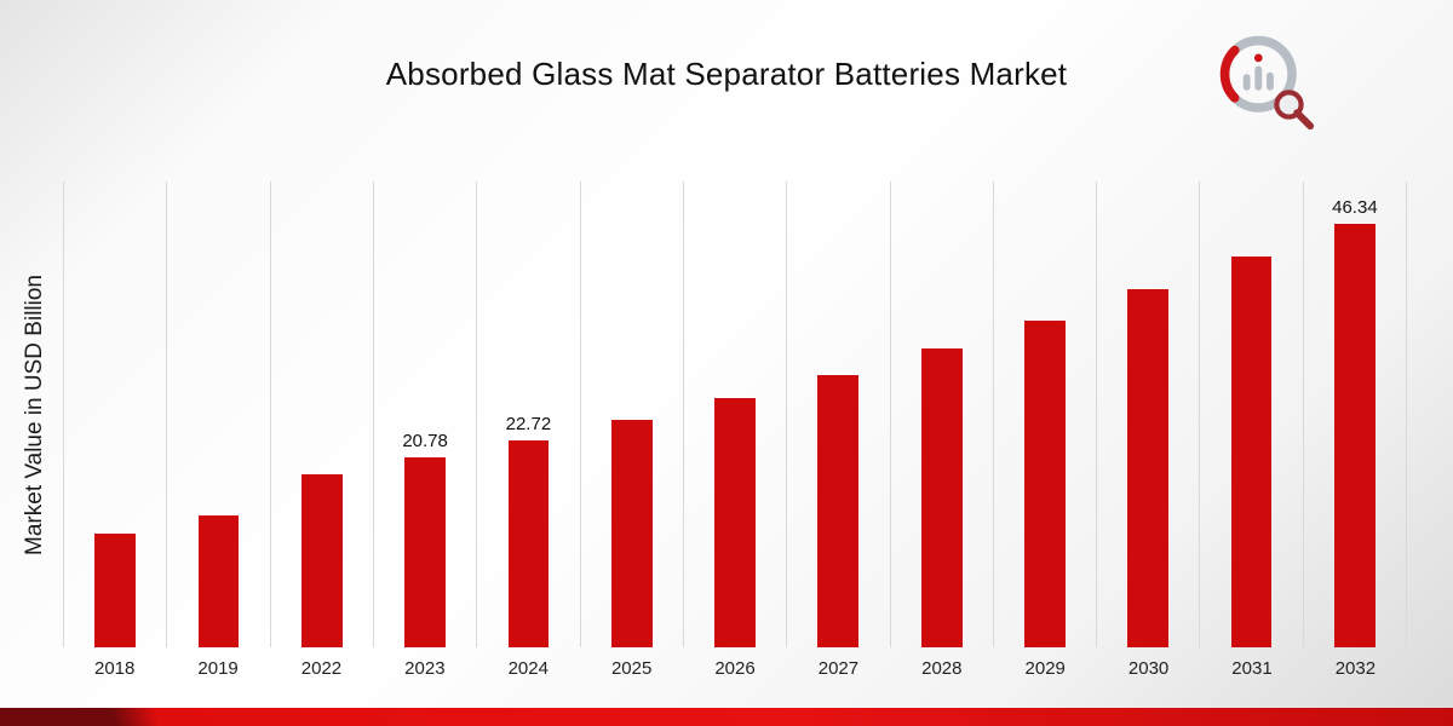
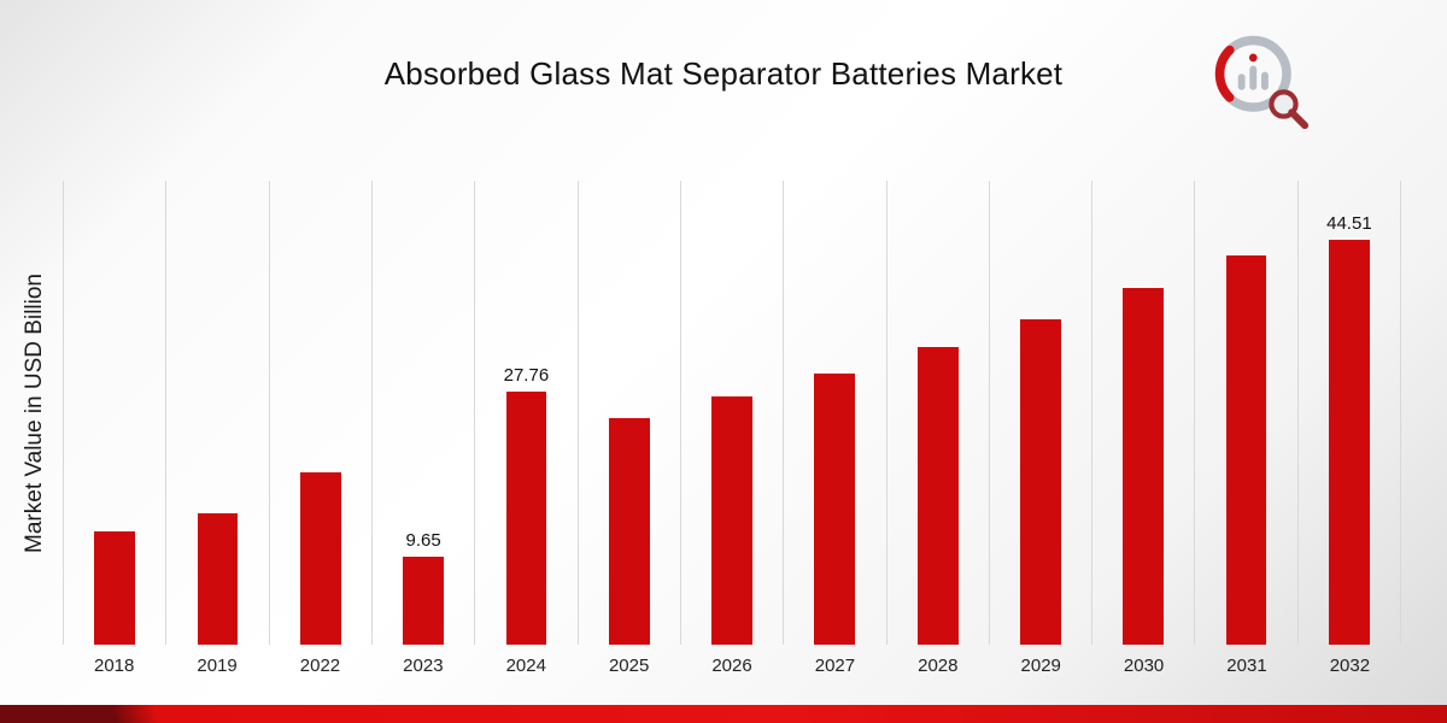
2023: 20.78 -> 9.65
2024: 22.72 -> 27.76
2032: 46.34 -> 44.51
